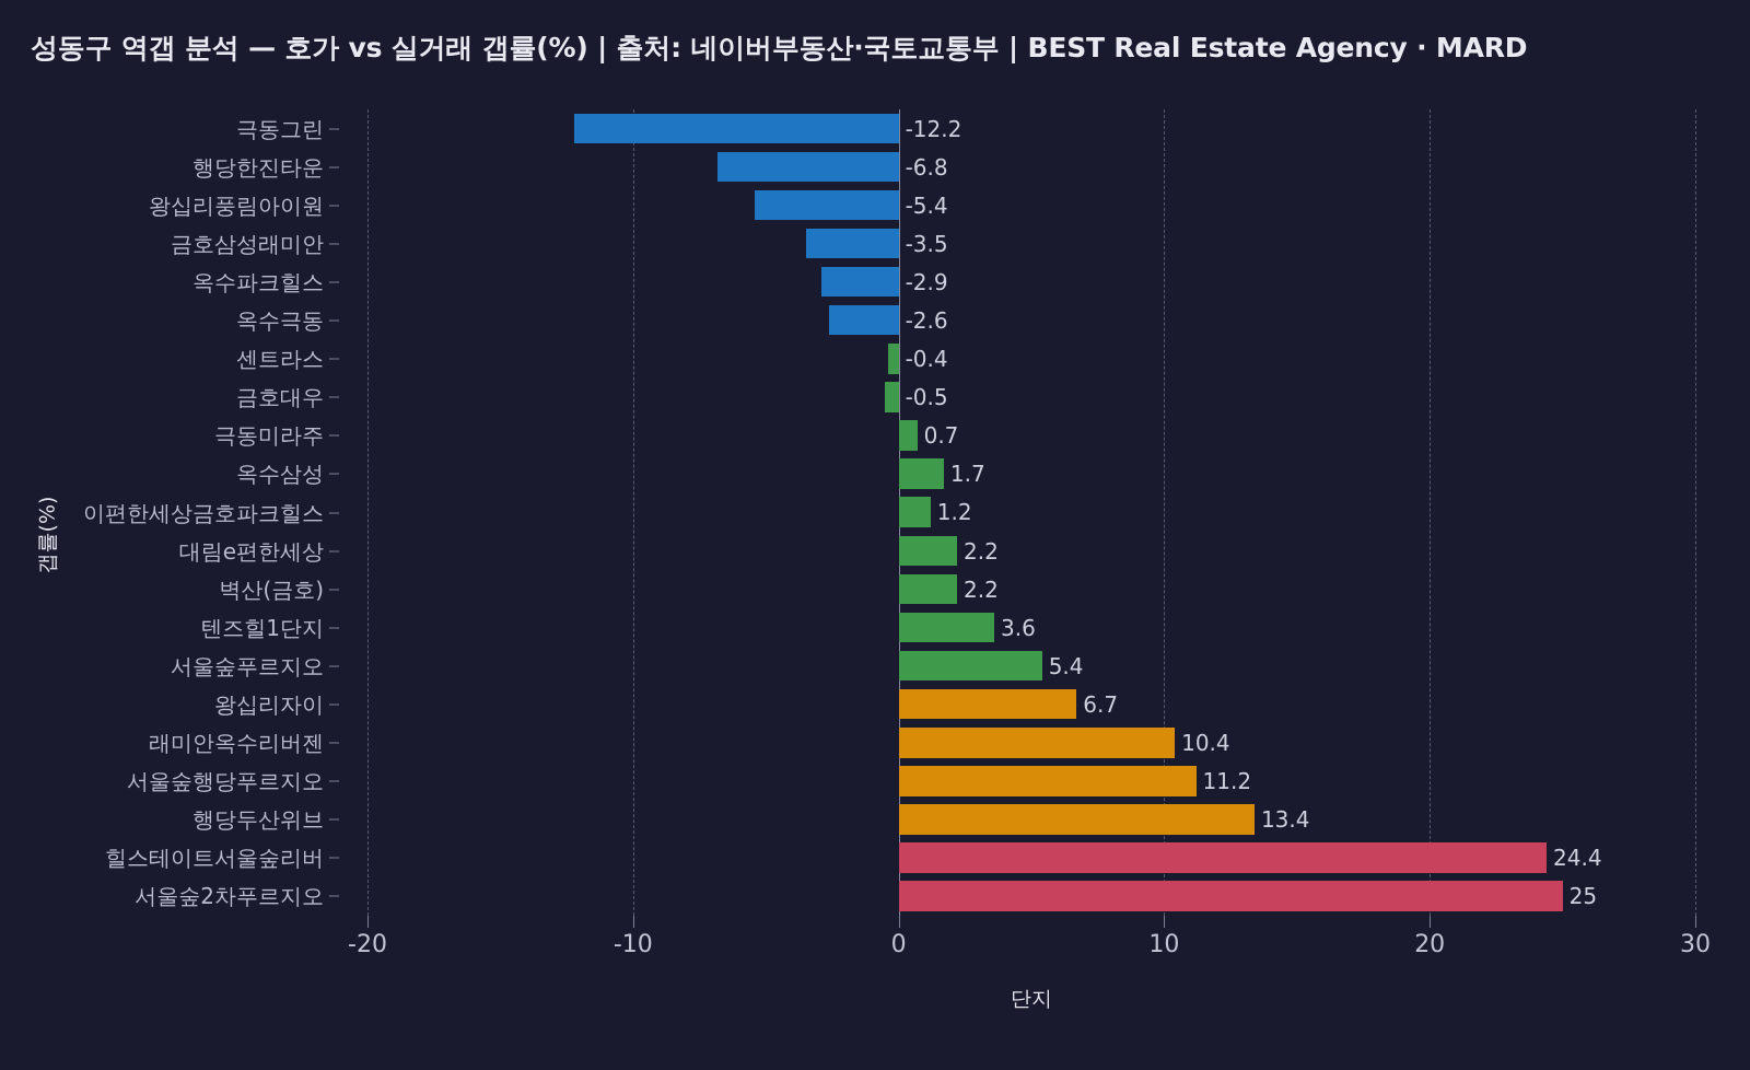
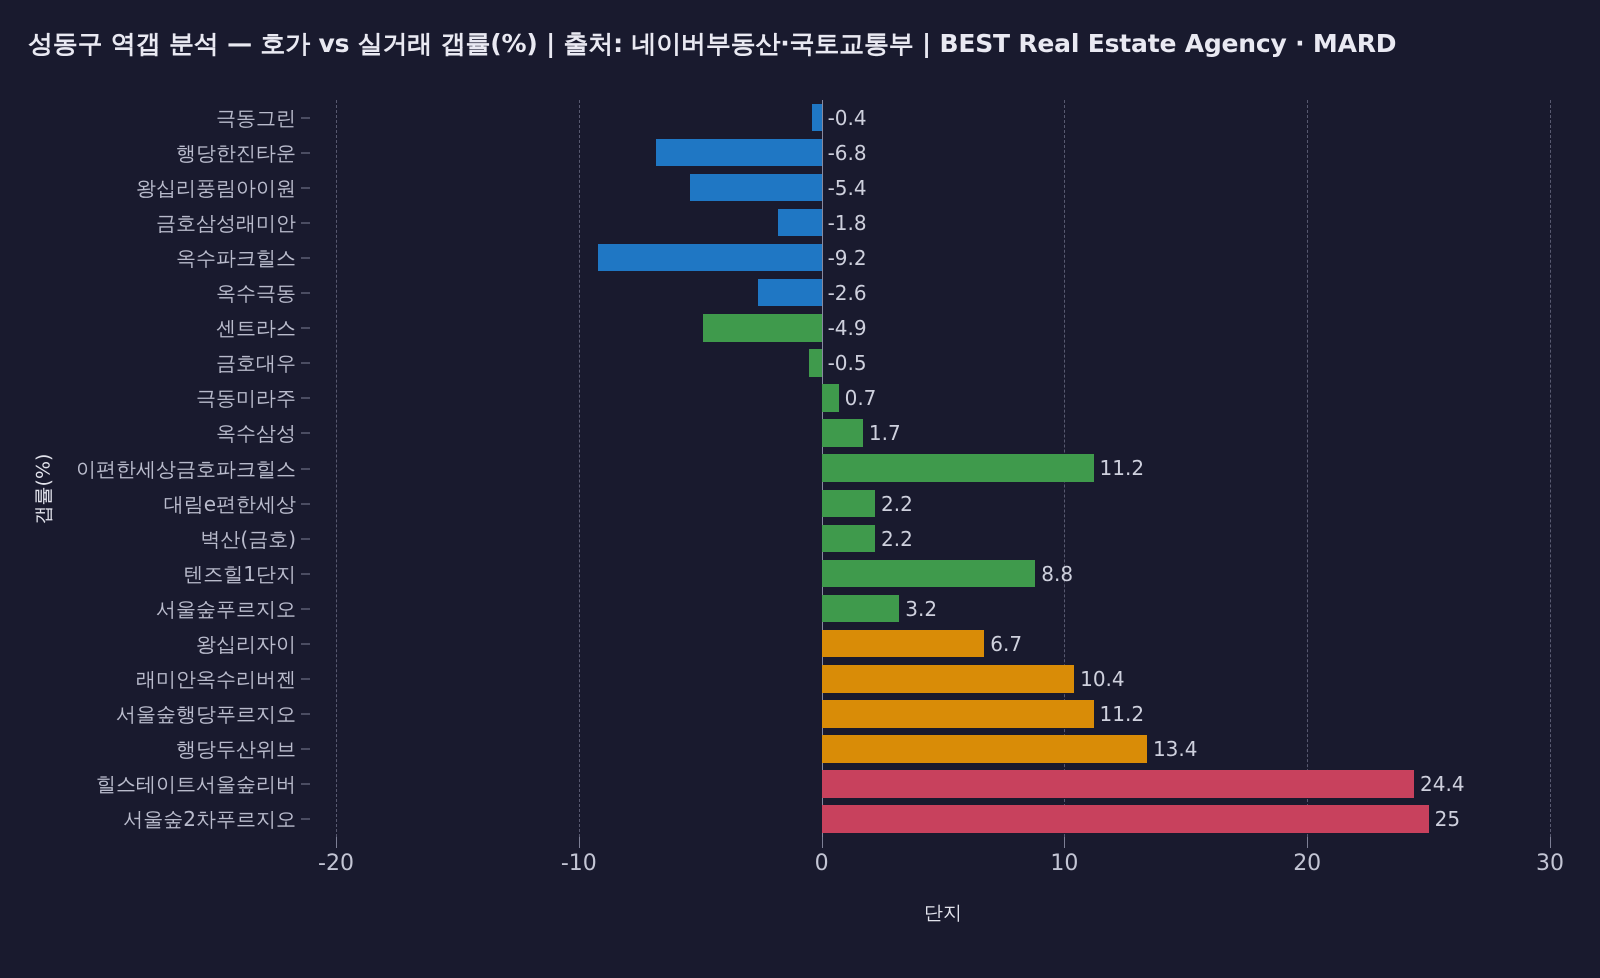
극동그린: -12.2 -> -0.4
금호삼성래미안: -3.5 -> -1.8
옥수파크힐스: -2.9 -> -9.2
센트라스: -0.4 -> -4.9
이편한세상금호파크힐스: 1.2 -> 11.2
텐즈힐1단지: 3.6 -> 8.8
서울숲푸르지오: 5.4 -> 3.2
